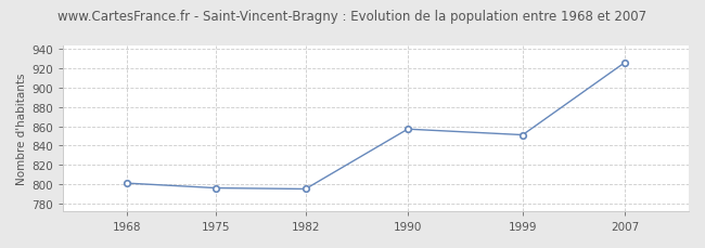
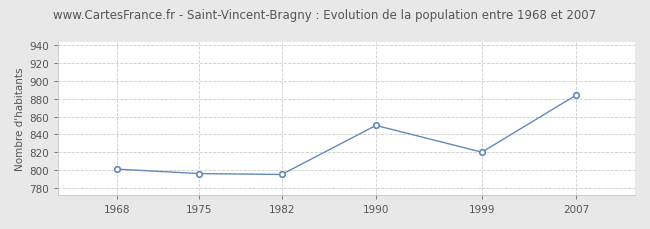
1990: 857 -> 850
1999: 851 -> 820
2007: 926 -> 884
